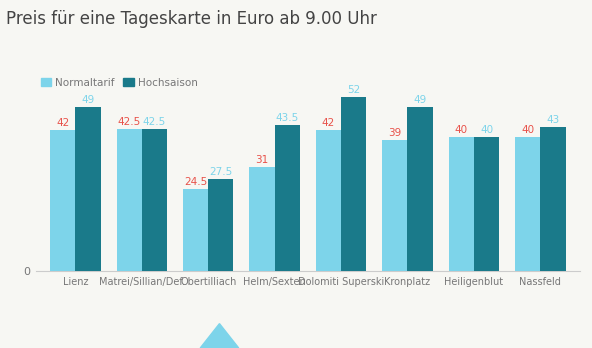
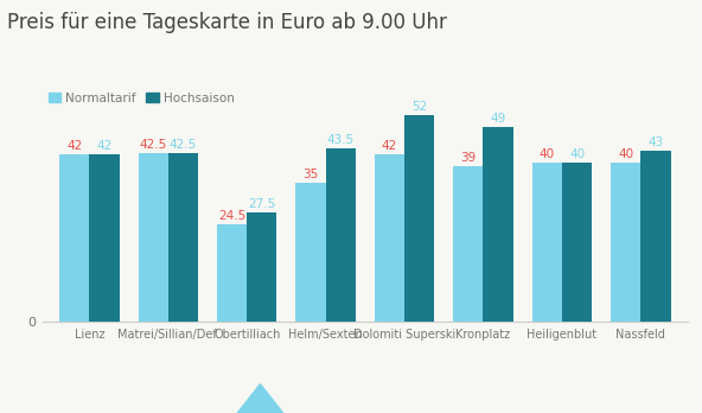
Hochsaison/Lienz: 49 -> 42
Normaltarif/Helm/Sexten: 31 -> 35
